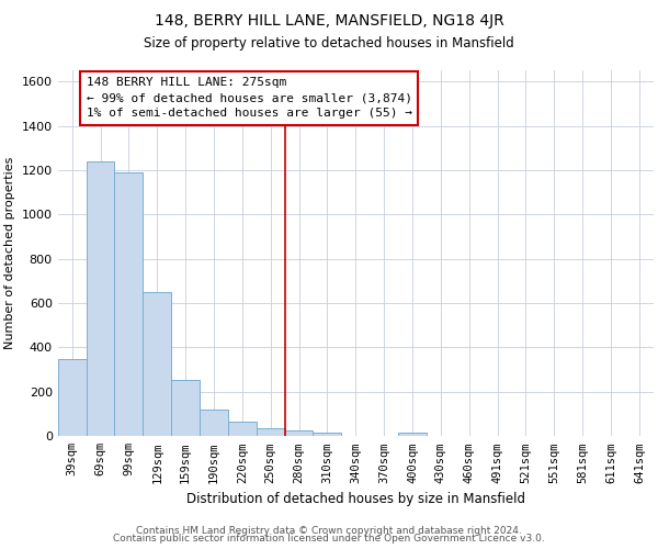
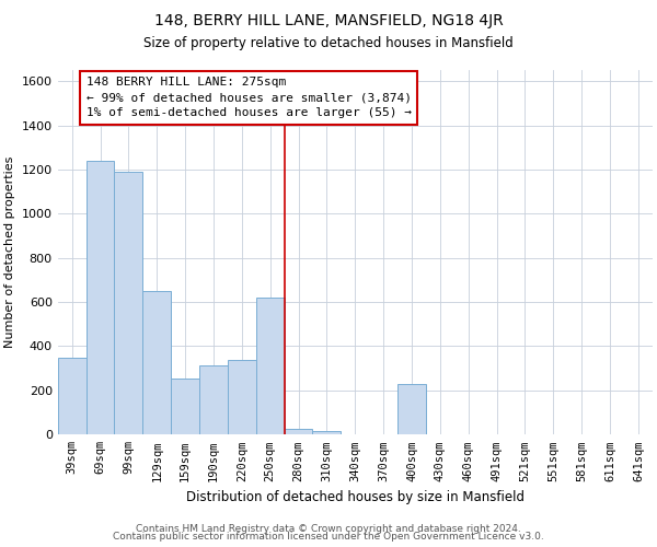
190sqm: 120 -> 315
220sqm: 65 -> 340
250sqm: 35 -> 620
400sqm: 14 -> 230
